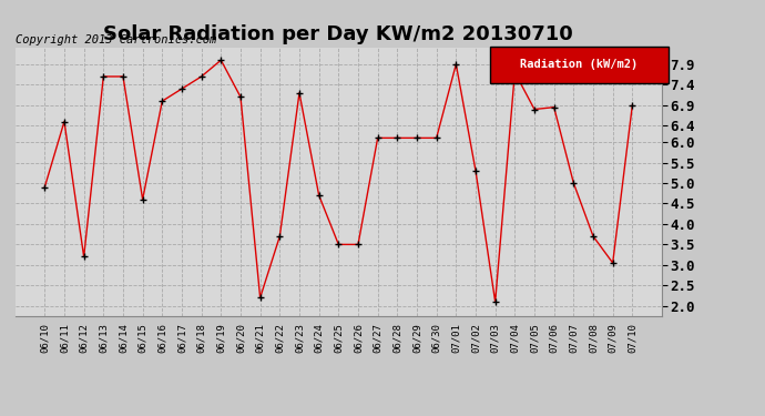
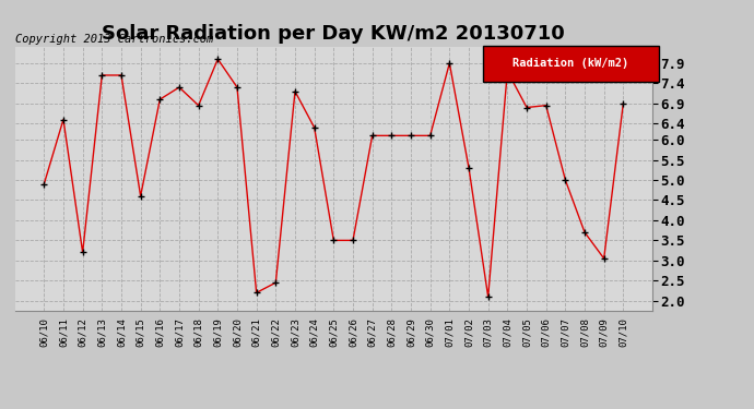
06/18: 7.60 -> 6.85
06/20: 7.10 -> 7.30
06/22: 3.70 -> 2.45
06/24: 4.70 -> 6.30
